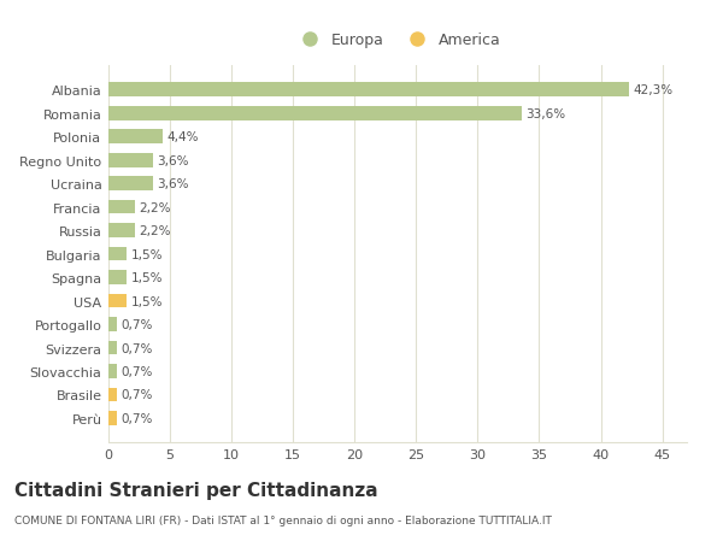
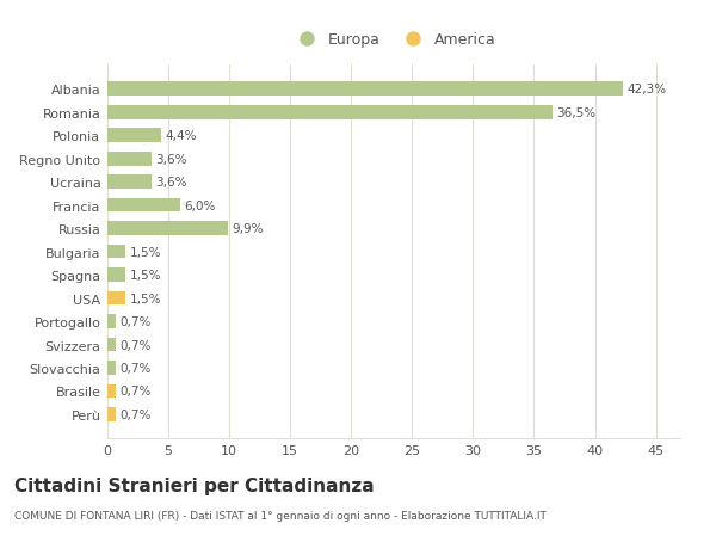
Romania: 33,6% -> 36,5%
Francia: 2,2% -> 6,0%
Russia: 2,2% -> 9,9%
